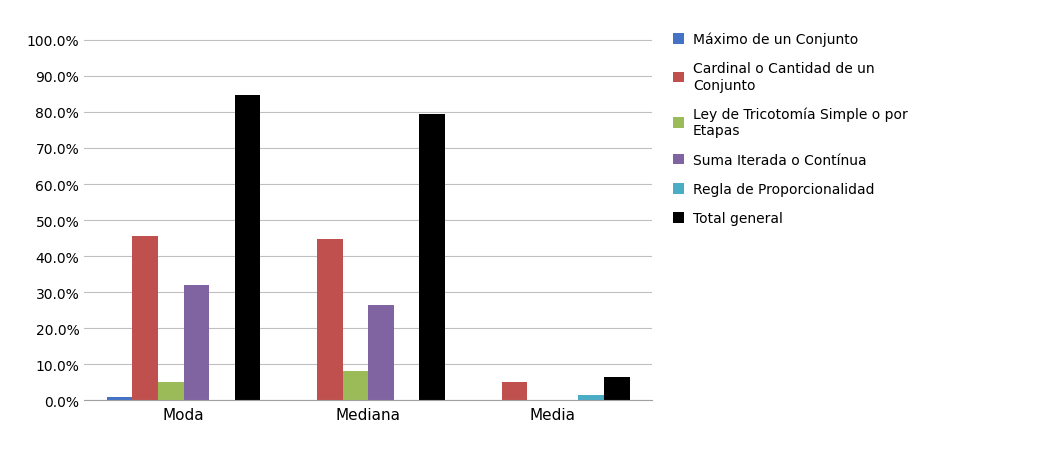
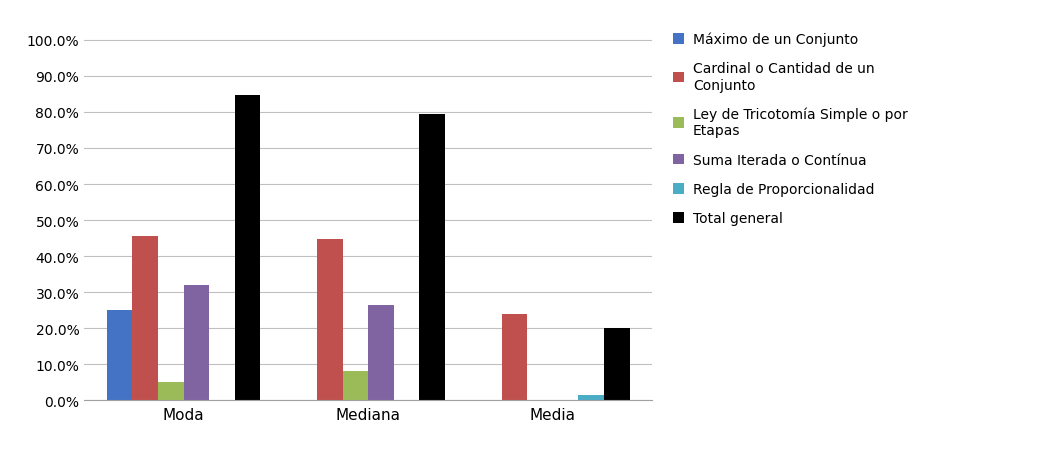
Máximo de un Conjunto/Moda: 1% -> 25%
Cardinal o Cantidad de un Conjunto/Media: 5.0% -> 24.0%
Total general/Media: 6.5% -> 20.0%
